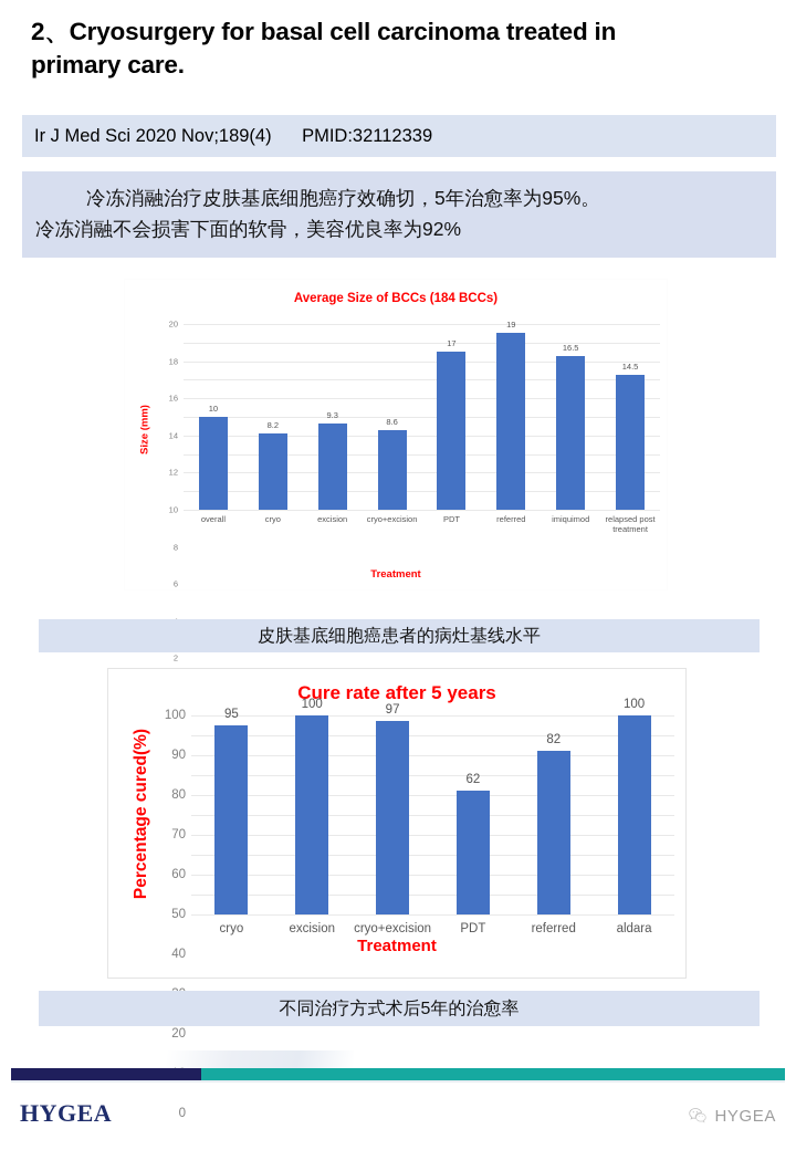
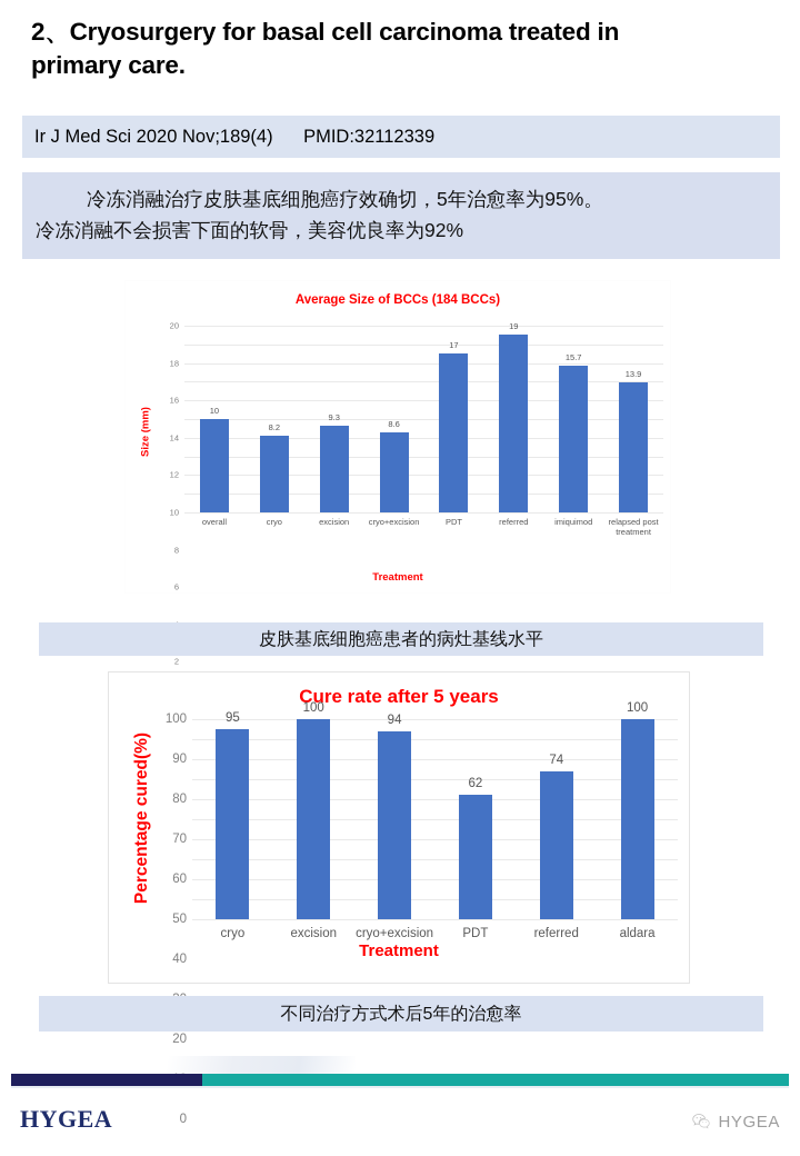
Average Size of BCCs (184 BCCs)/imiquimod: 16.5 -> 15.7
Average Size of BCCs (184 BCCs)/relapsed post treatment: 14.5 -> 13.9
Cure rate after 5 years/cryo+excision: 97 -> 94
Cure rate after 5 years/referred: 82 -> 74
